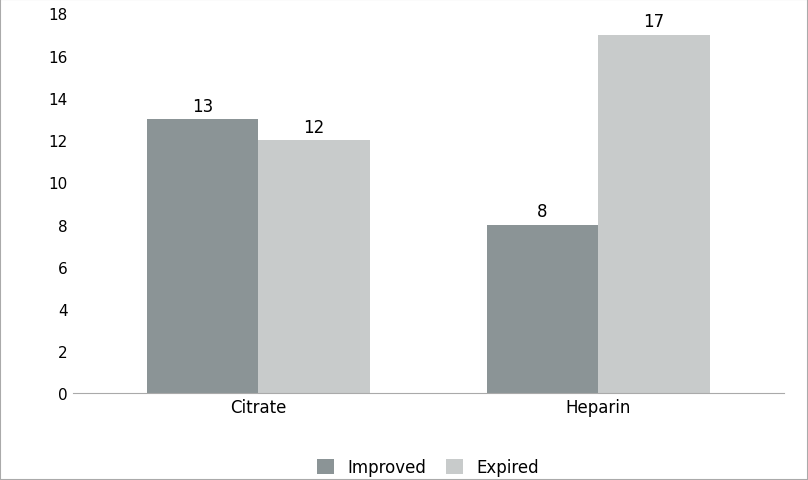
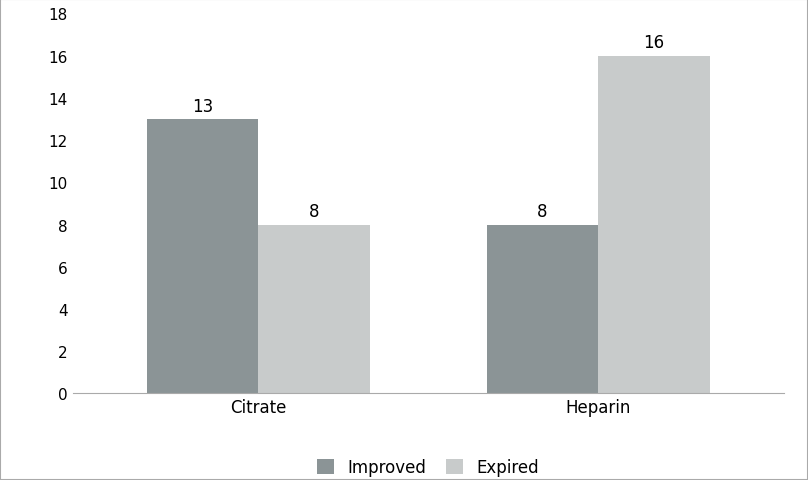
Expired/Citrate: 12 -> 8
Expired/Heparin: 17 -> 16
